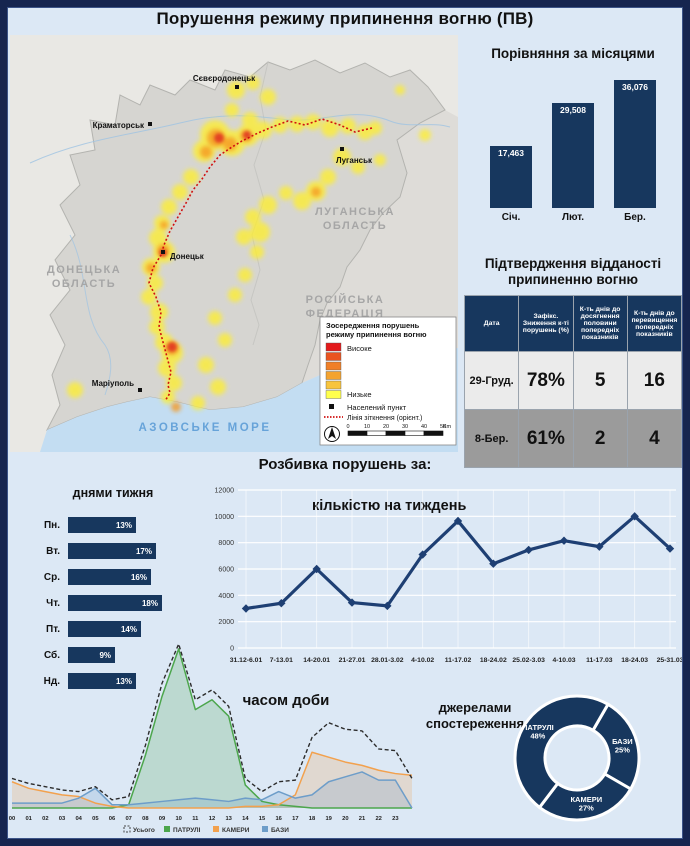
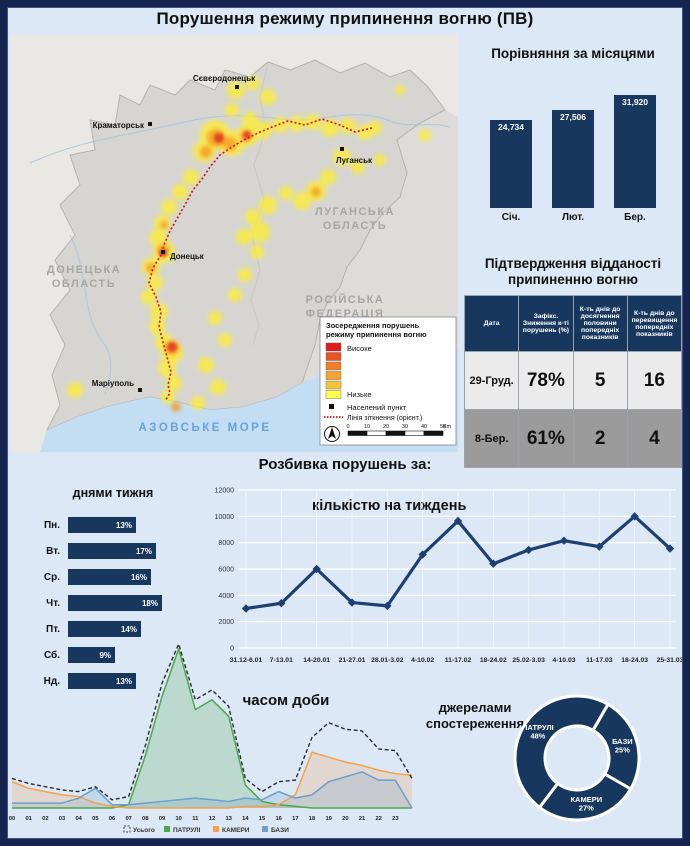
Порівняння за місяцями/Січ.: 17,463 -> 24,734
Порівняння за місяцями/Лют.: 29,508 -> 27,506
Порівняння за місяцями/Бер.: 36,076 -> 31,920
